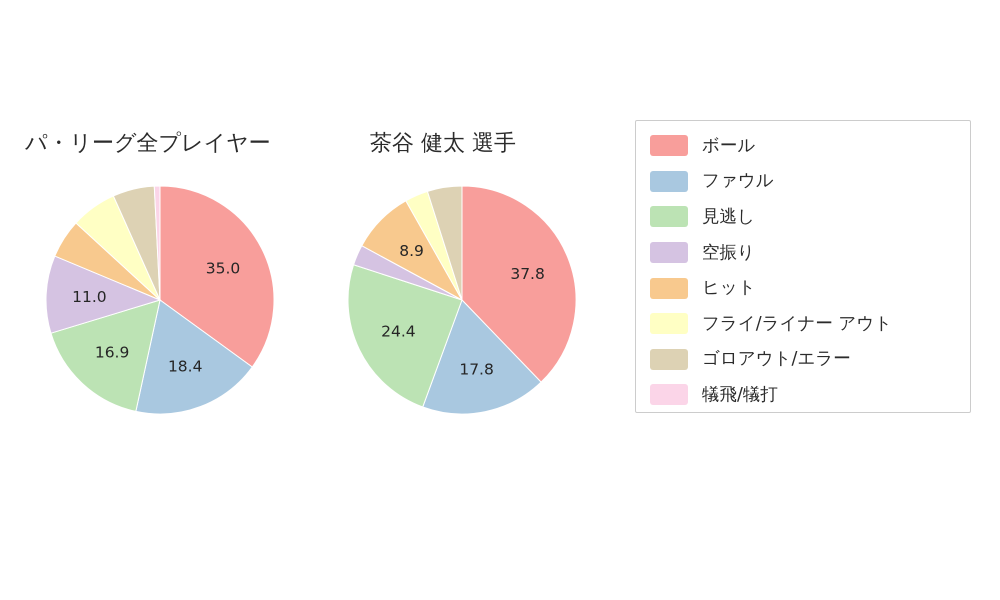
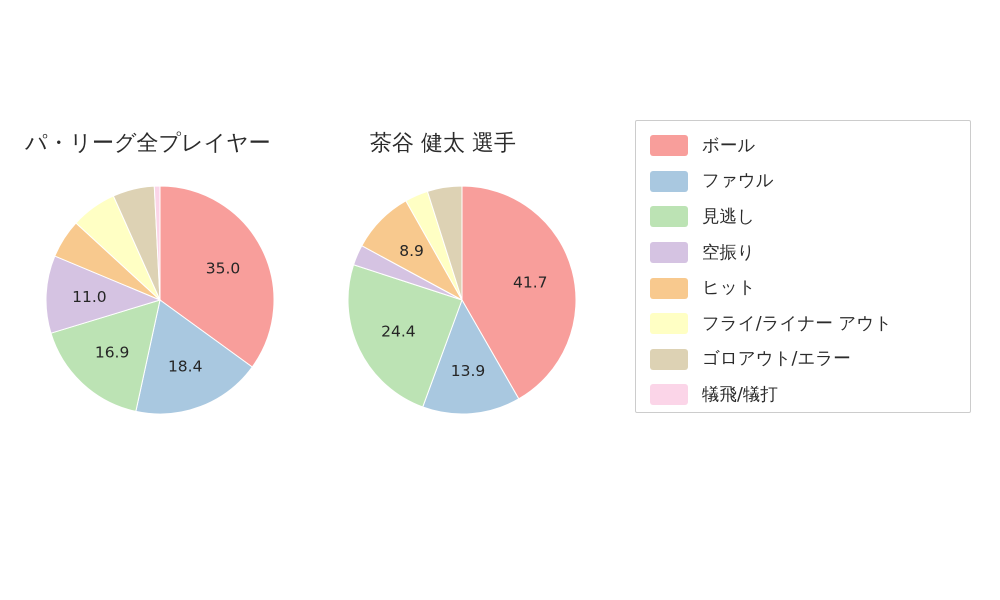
茶谷 健太 選手/ボール: 37.8 -> 41.7
茶谷 健太 選手/ファウル: 17.8 -> 13.9
